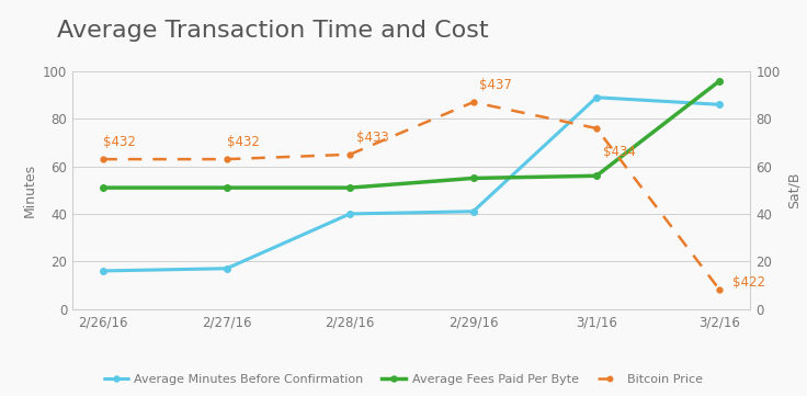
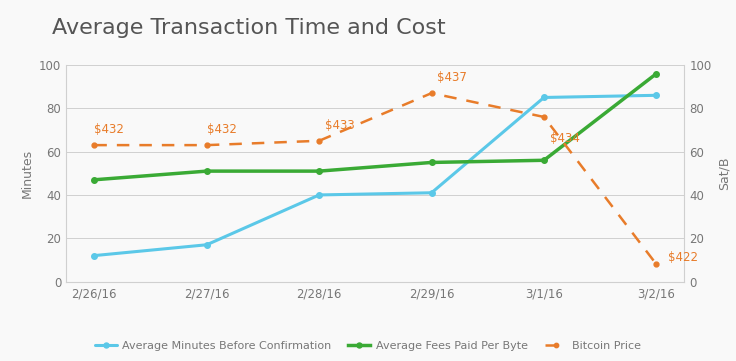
Average Minutes Before Confirmation/2/26/16: 16 -> 12
Average Fees Paid Per Byte/2/26/16: 51 -> 47
Average Minutes Before Confirmation/3/1/16: 89 -> 85
